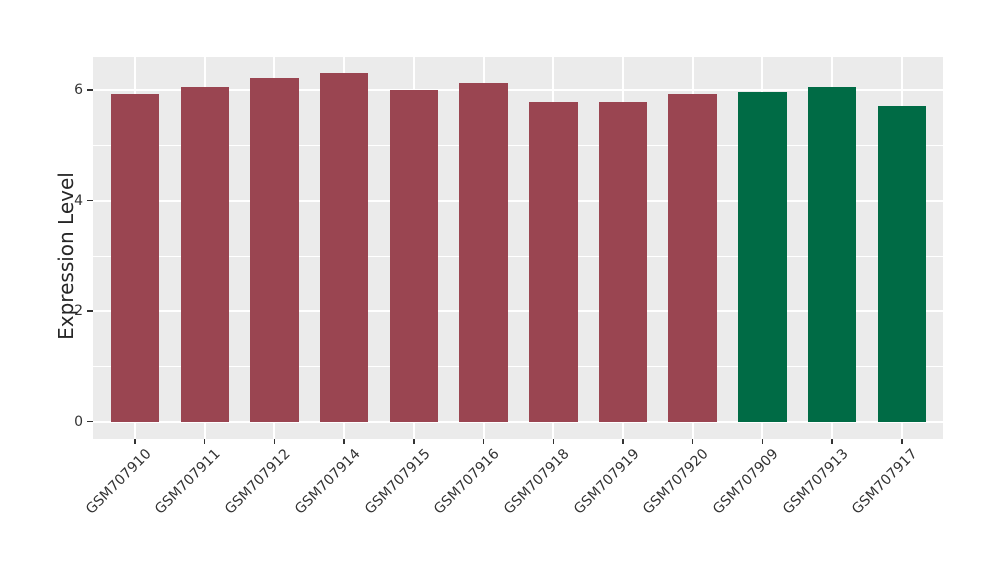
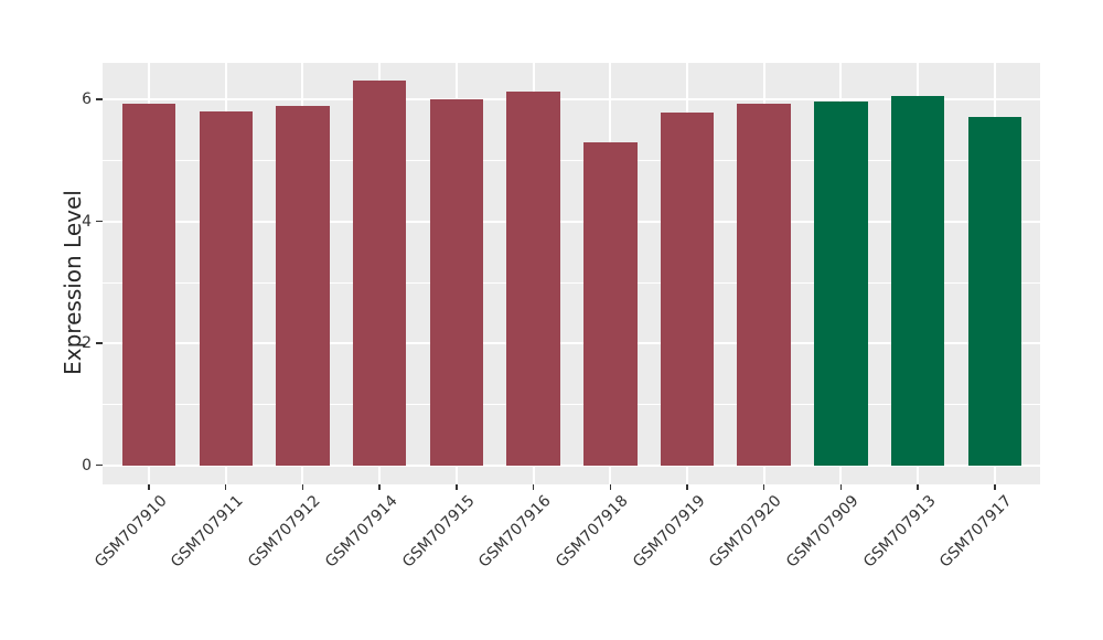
GSM707911: 6.1 -> 5.8
GSM707912: 6.2 -> 5.9
GSM707918: 5.8 -> 5.3
